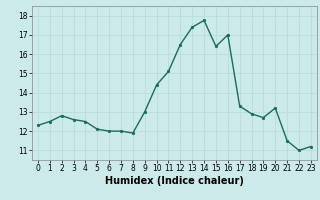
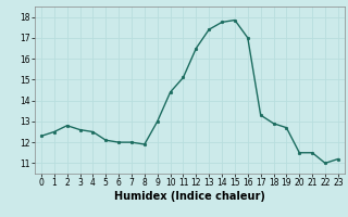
15: 16.4 -> 17.9
20: 13.2 -> 11.5
